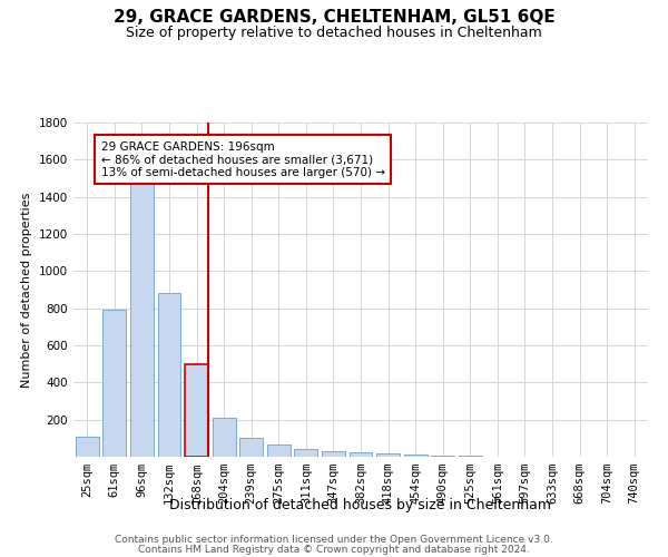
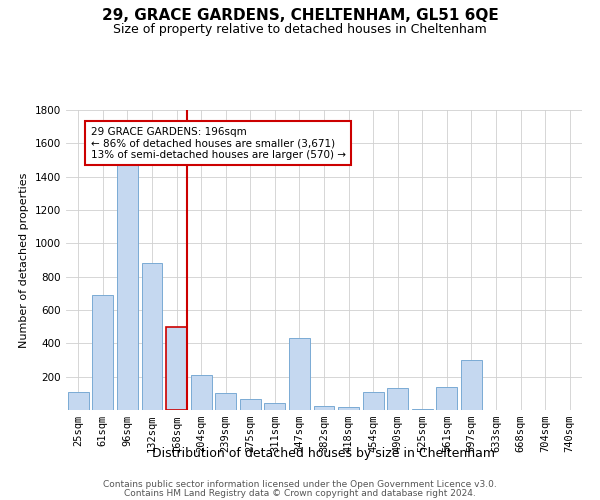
61sqm: 790 -> 690
347sqm: 30 -> 430
454sqm: 10 -> 110
490sqm: 10 -> 130
561sqm: 0 -> 140
597sqm: 0 -> 300
